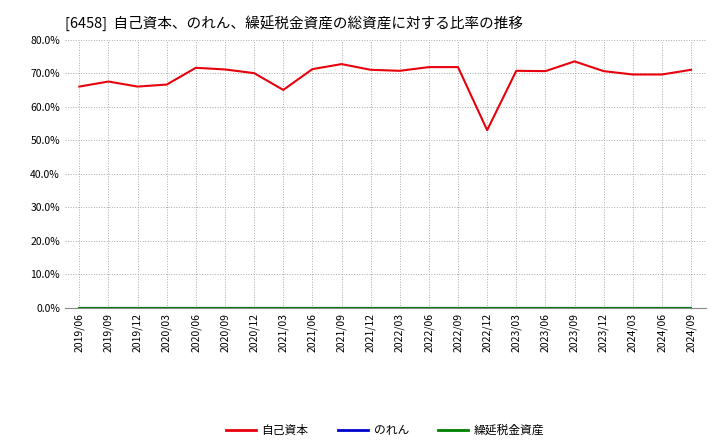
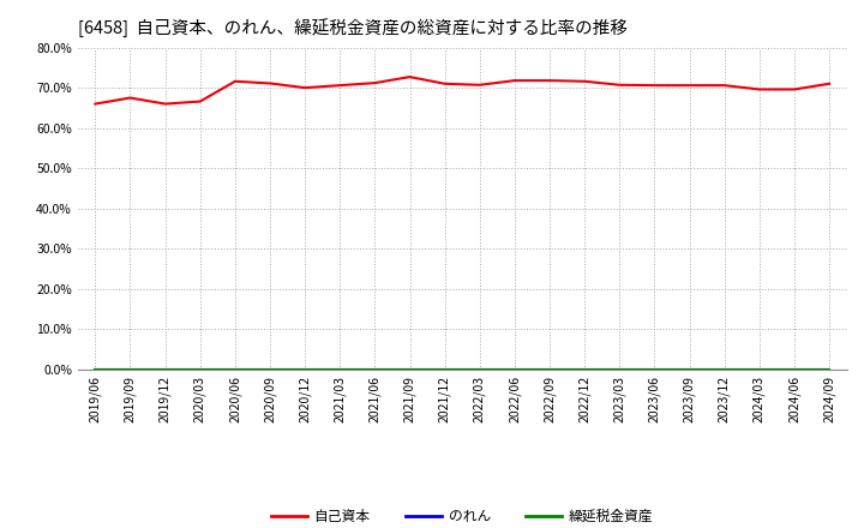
自己資本/2021/03: 65.0% -> 70.6%
自己資本/2022/12: 53.0% -> 71.6%
自己資本/2023/09: 73.5% -> 70.6%
